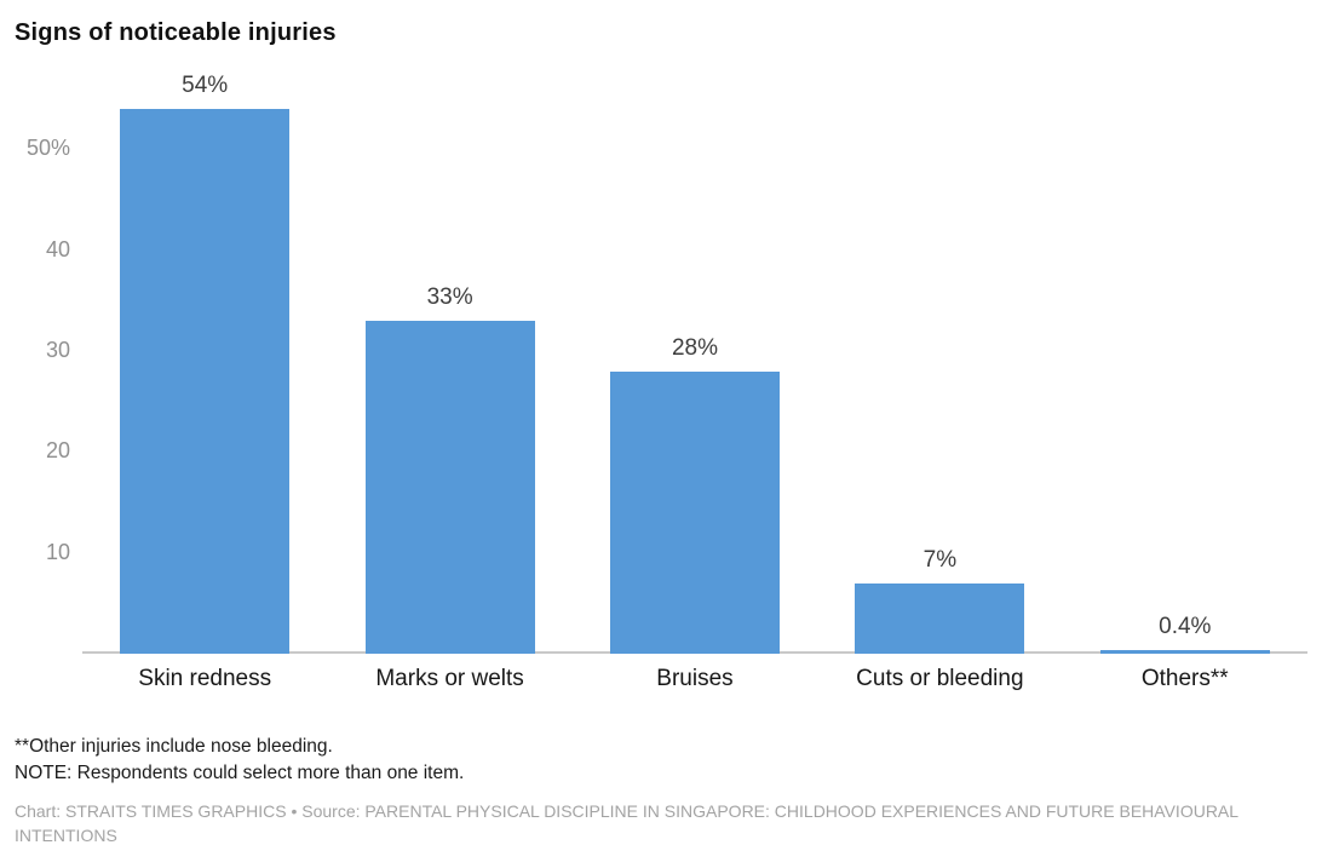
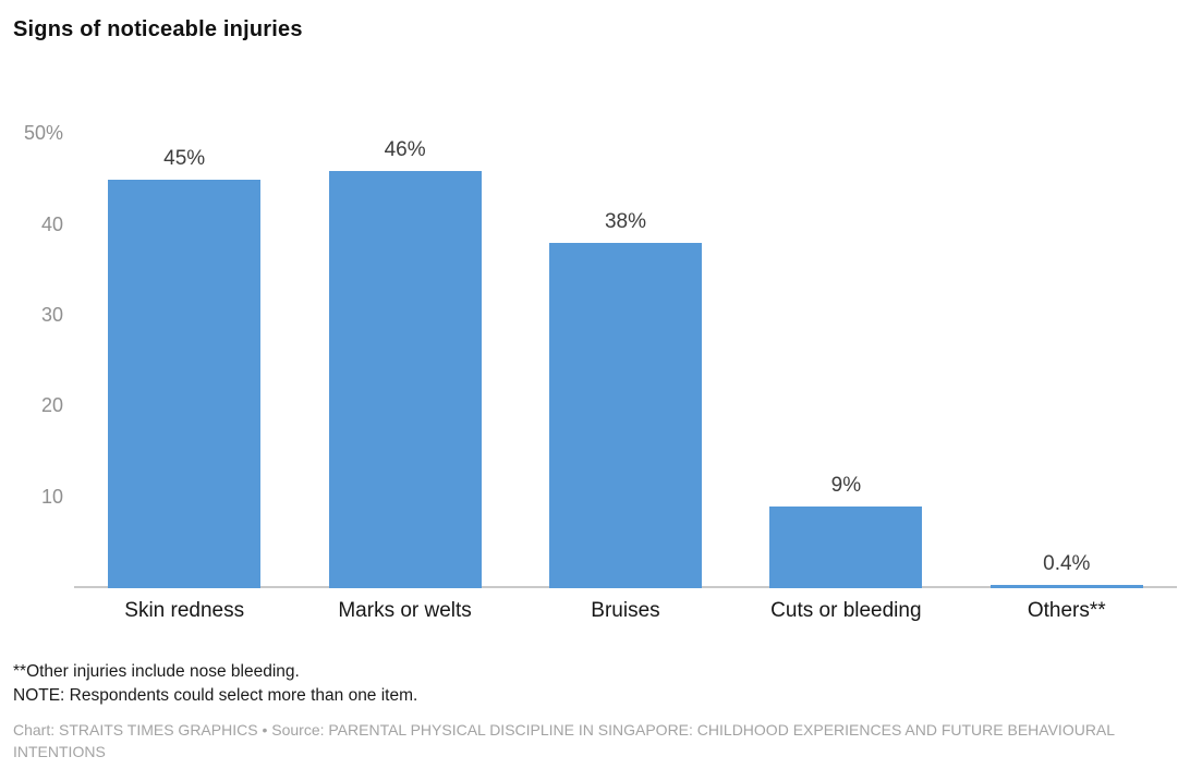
Skin redness: 54% -> 45%
Marks or welts: 33% -> 46%
Bruises: 28% -> 38%
Cuts or bleeding: 7% -> 9%
